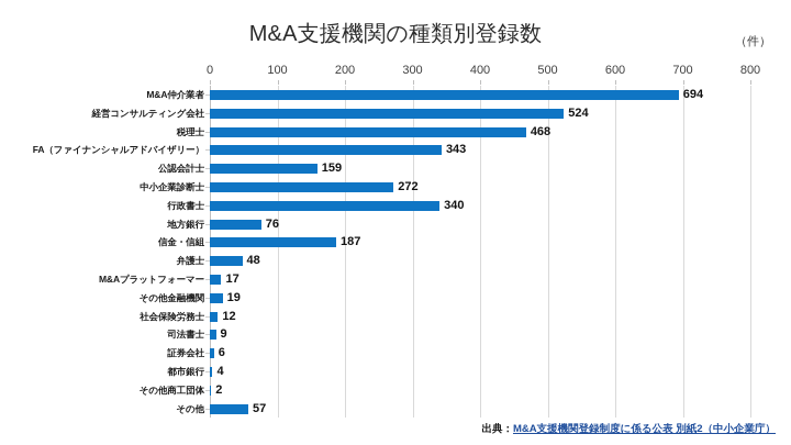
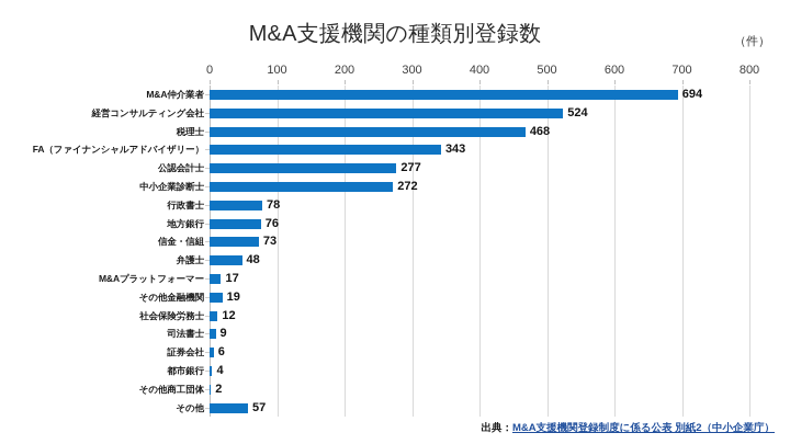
公認会計士: 159 -> 277
行政書士: 340 -> 78
信金・信組: 187 -> 73
